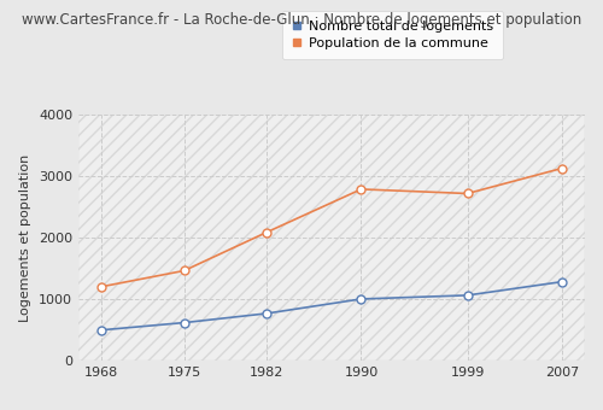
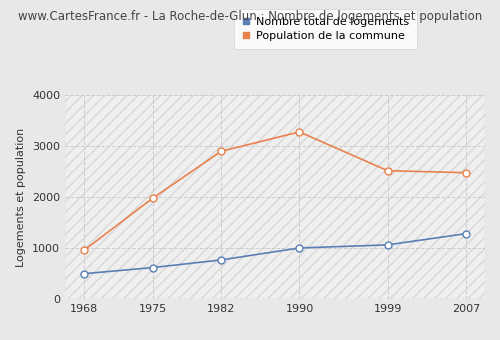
Population de la commune/1968: 1200 -> 960
Population de la commune/1975: 1460 -> 1980
Population de la commune/1982: 2090 -> 2900
Population de la commune/1990: 2790 -> 3280
Population de la commune/1999: 2720 -> 2520
Population de la commune/2007: 3130 -> 2480
